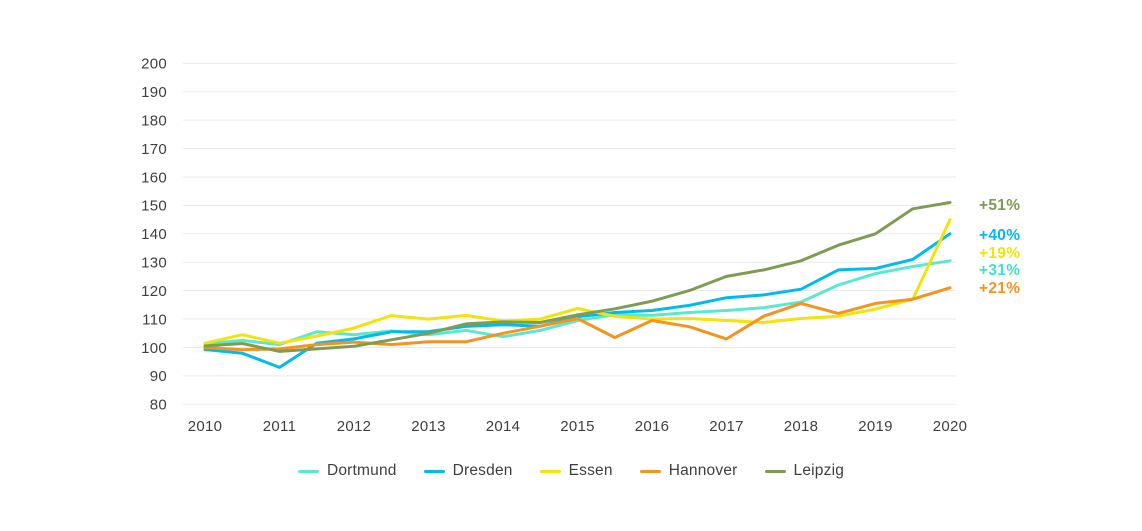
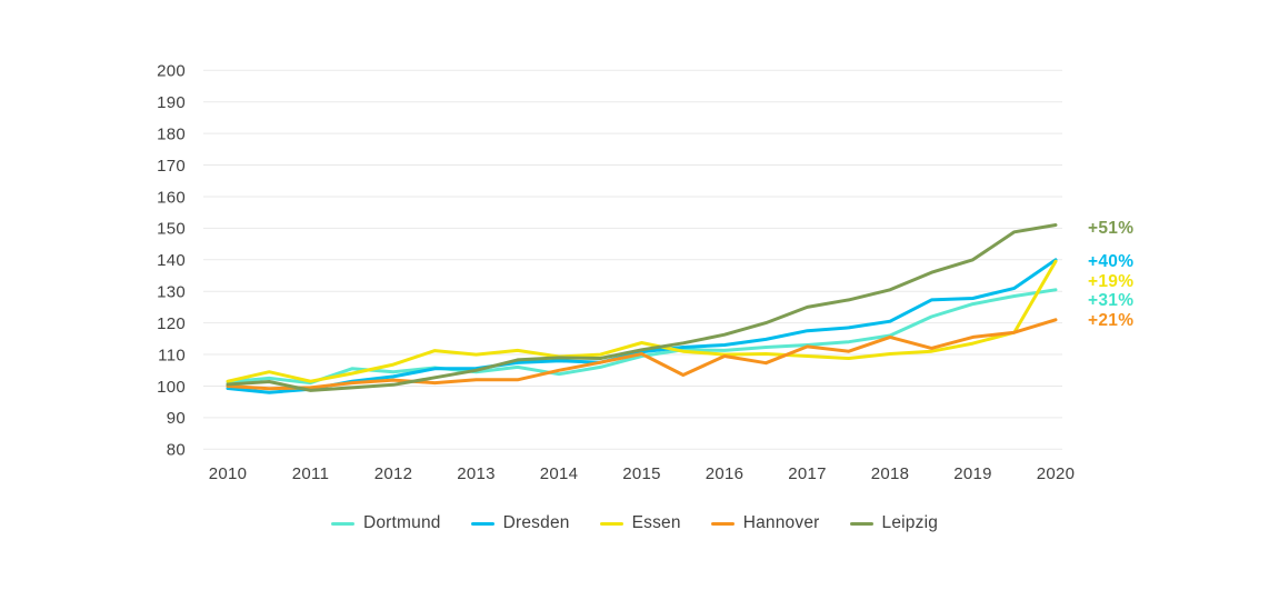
Dresden/2011: 93 -> 99
Hannover/2017: 103 -> 112
Essen/2020: 145 -> 140
